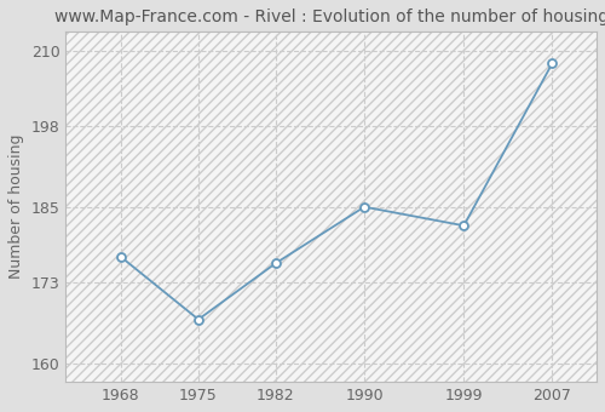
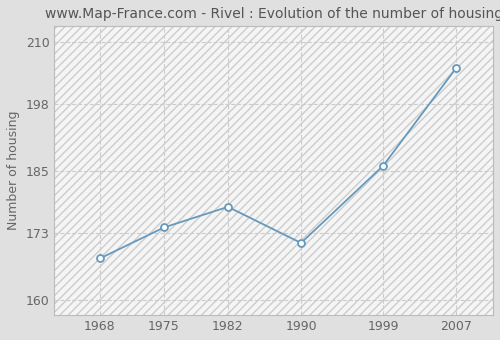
1968: 177 -> 168
1975: 167 -> 174
1982: 176 -> 178
1990: 185 -> 171
1999: 182 -> 186
2007: 208 -> 205
